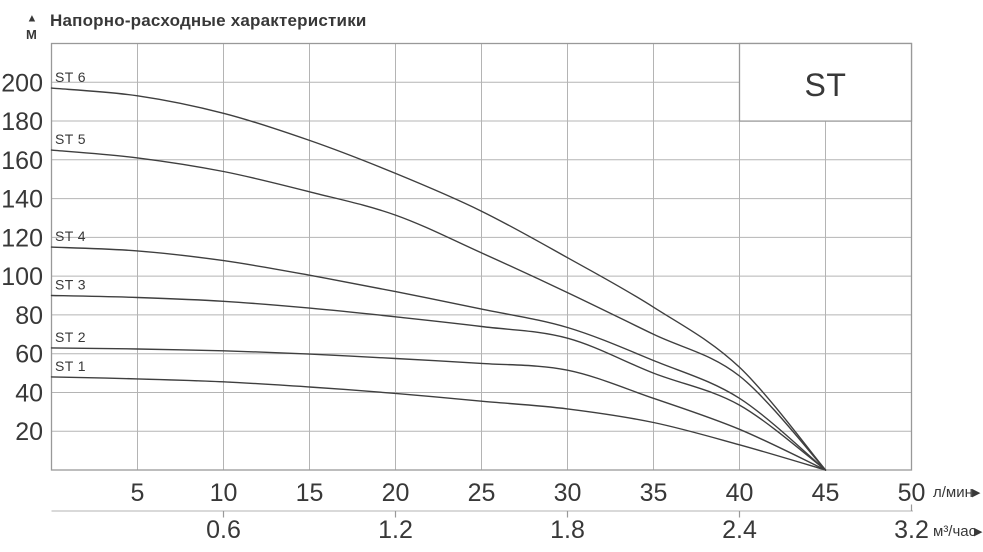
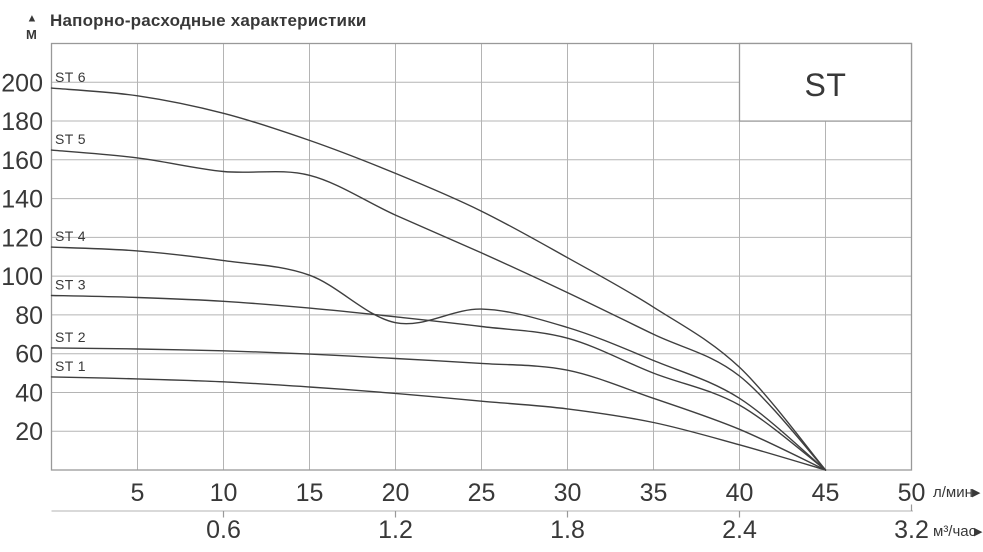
ST 5/15: 144 -> 152
ST 4/20: 92 -> 76
